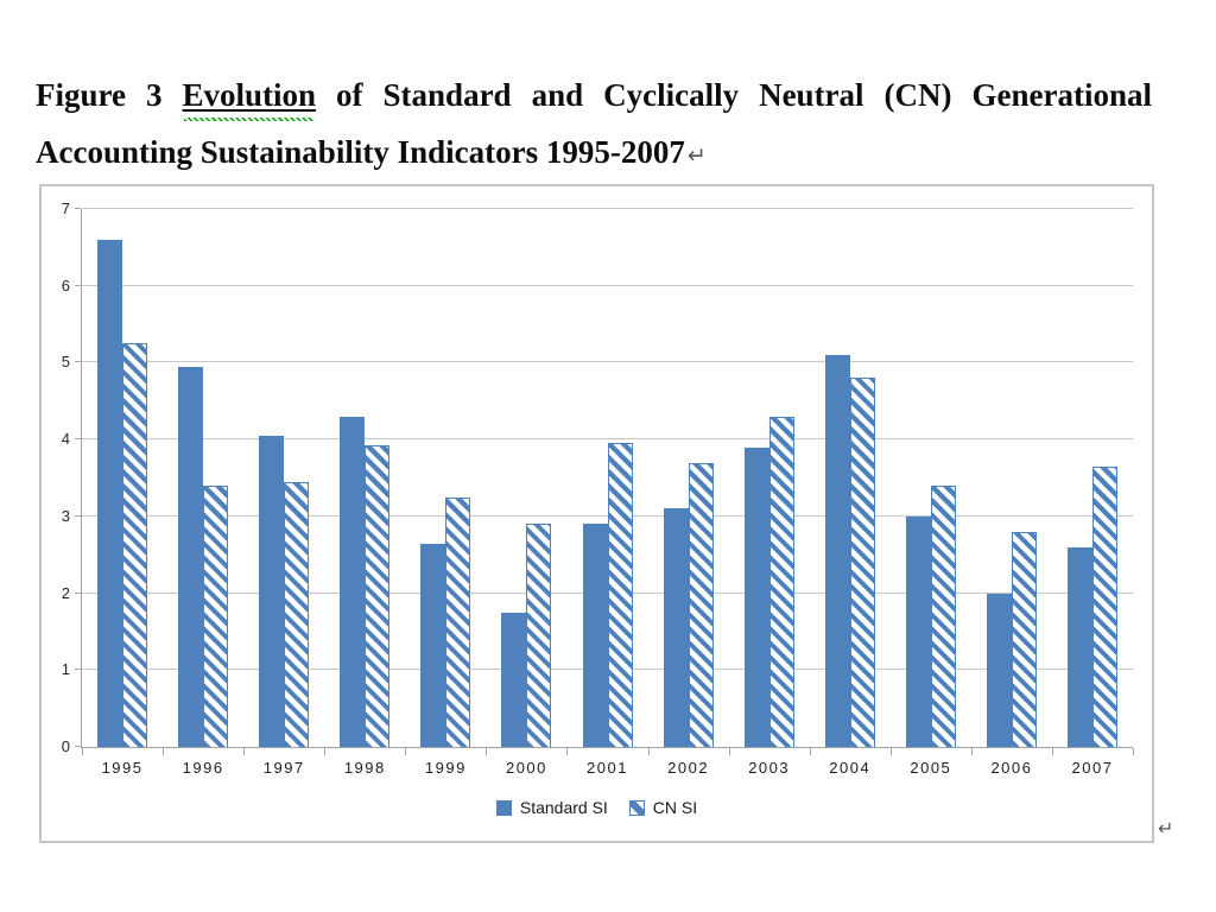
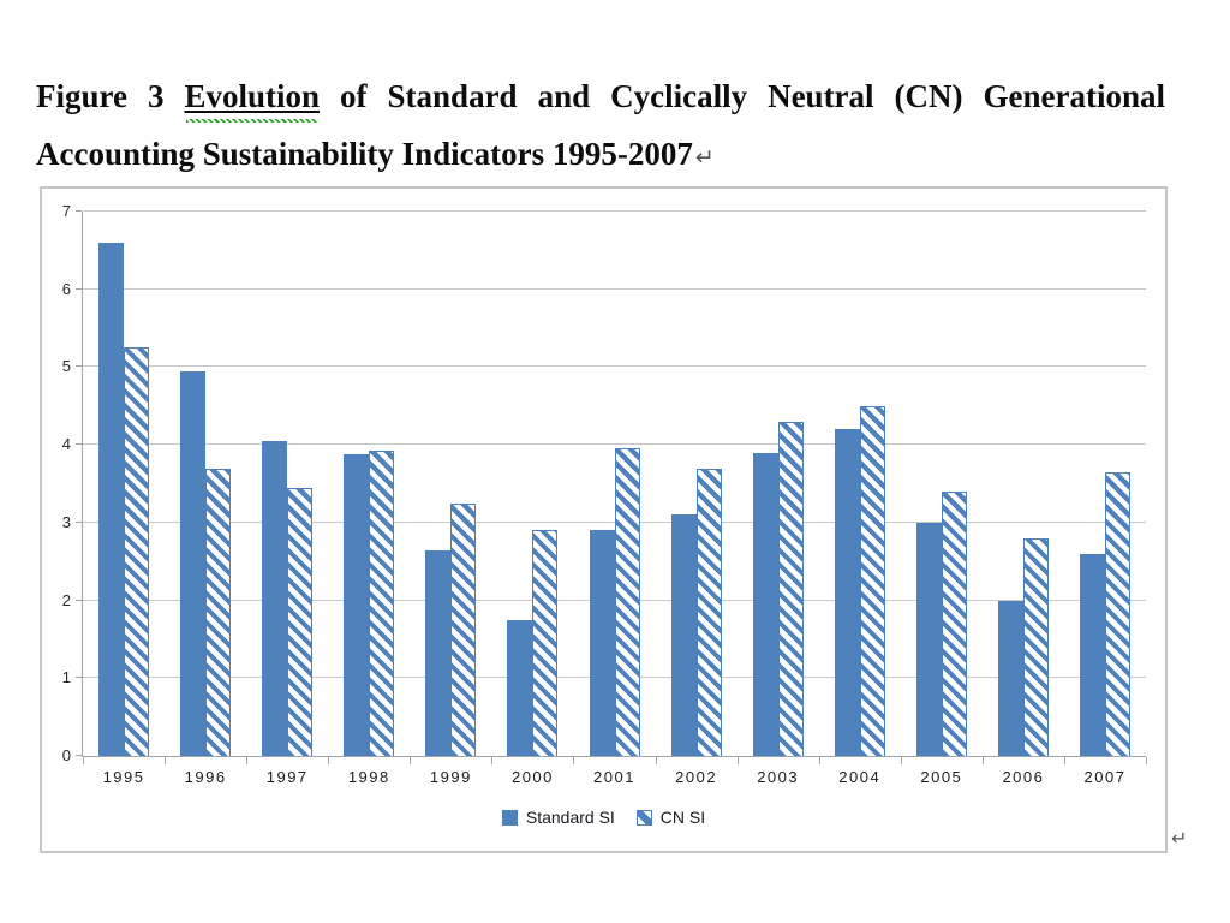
CN SI/1996: 3.4 -> 3.7
Standard SI/1998: 4.3 -> 3.9
Standard SI/2004: 5.1 -> 4.2
CN SI/2004: 4.8 -> 4.5
